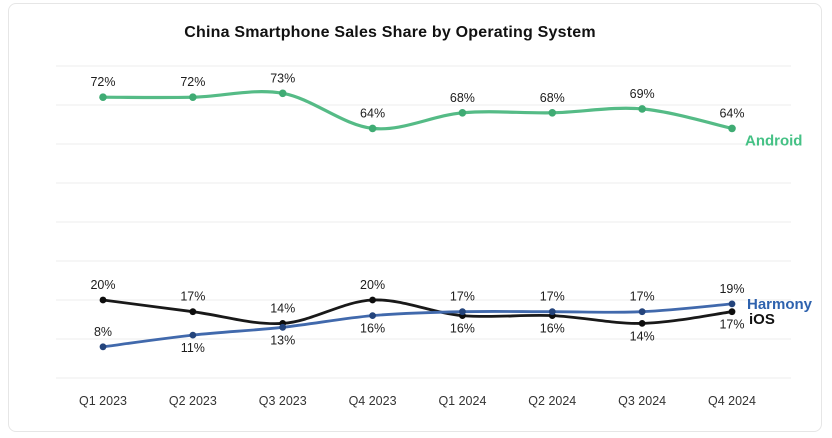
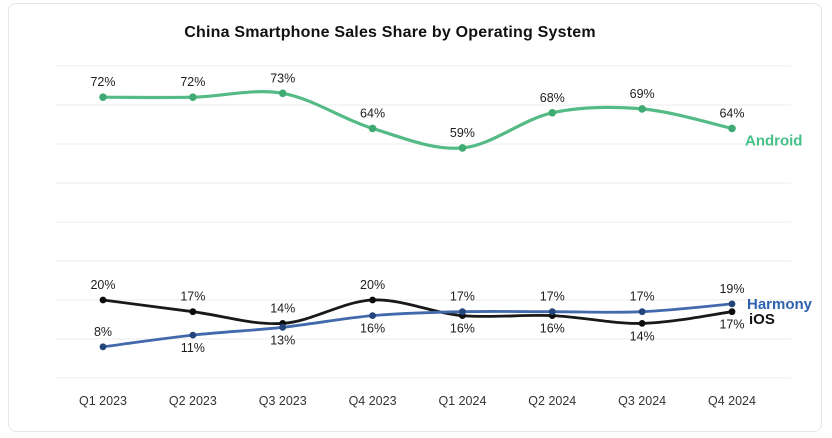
Android/Q1 2024: 68% -> 59%
